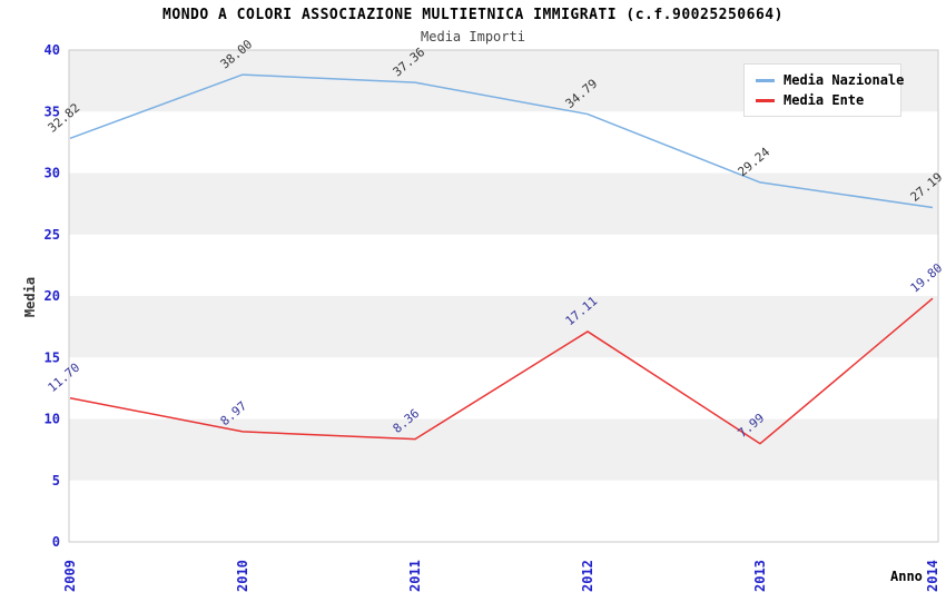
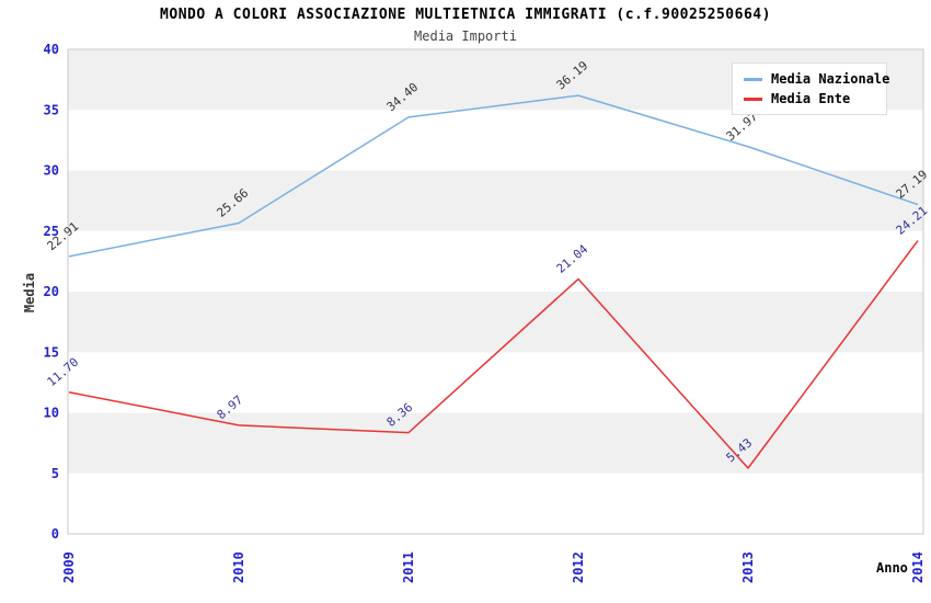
Media Nazionale/2009: 32.82 -> 22.91
Media Nazionale/2010: 38.00 -> 25.66
Media Nazionale/2011: 37.36 -> 34.40
Media Nazionale/2012: 34.79 -> 36.19
Media Ente/2012: 17.11 -> 21.04
Media Nazionale/2013: 29.24 -> 31.97
Media Ente/2013: 7.99 -> 5.43
Media Ente/2014: 19.80 -> 24.21
